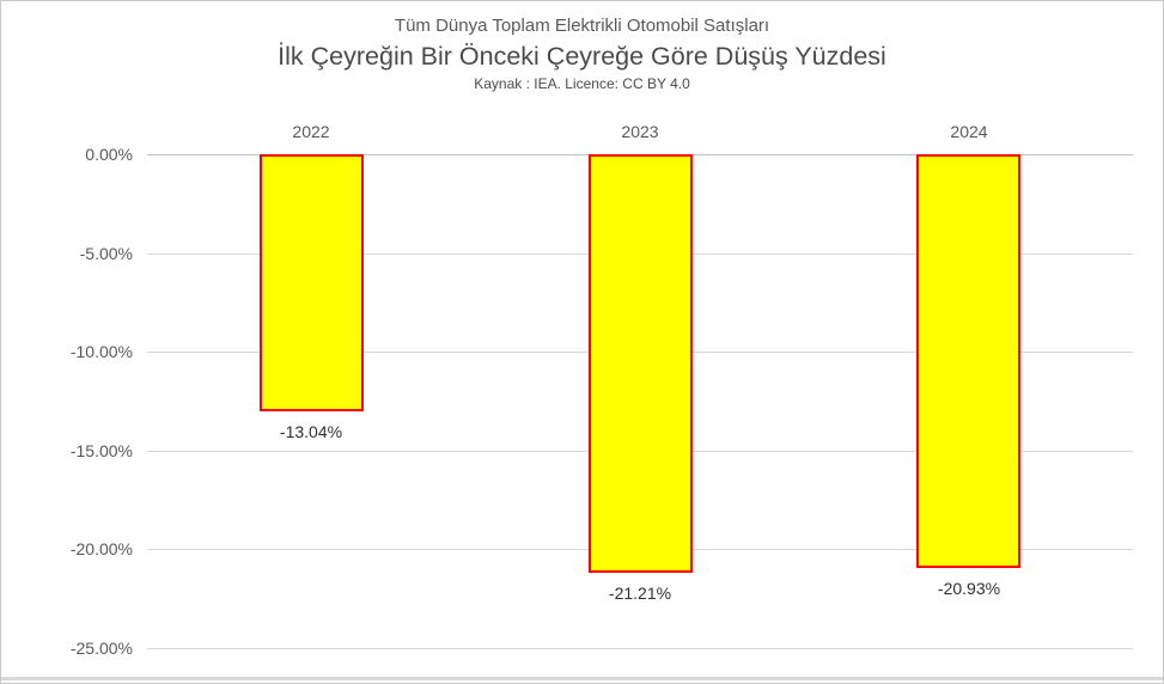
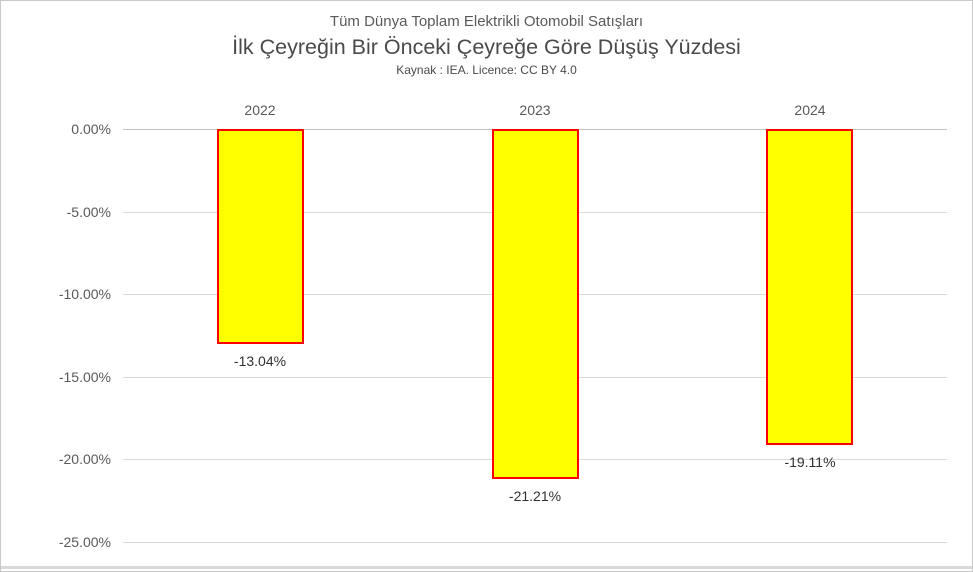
2024: -20.93% -> -19.11%
